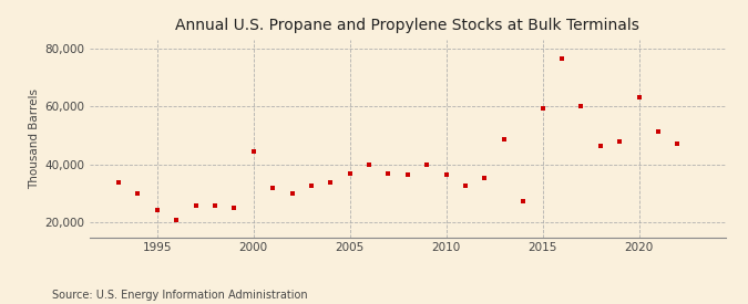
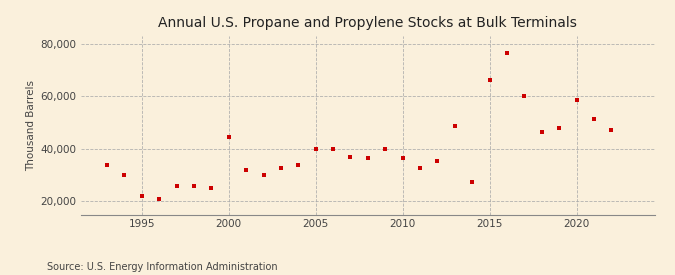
1995: 24,500 -> 22,000
2005: 37,000 -> 40,000
2015: 59,500 -> 66,000
2020: 63,000 -> 58,500
